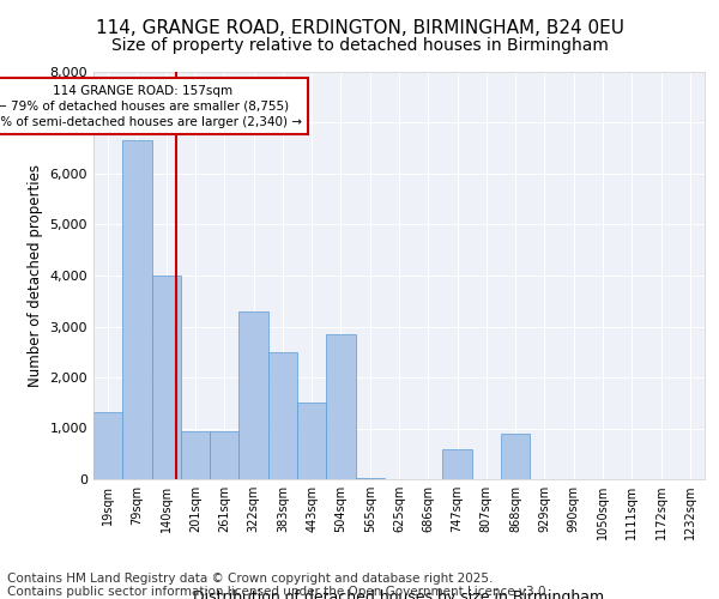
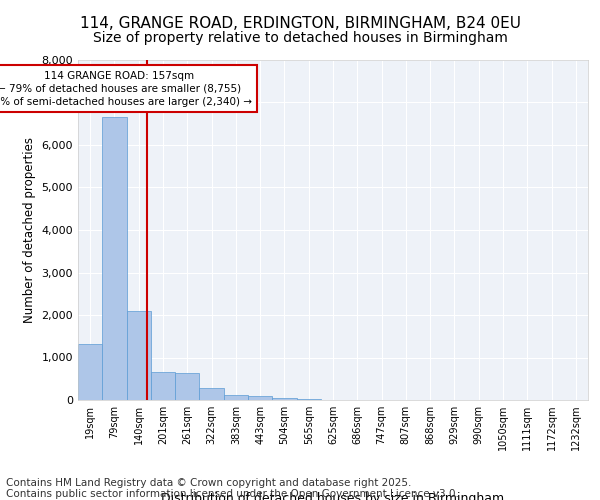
140sqm: 4,000 -> 2,100
201sqm: 950 -> 650
261sqm: 950 -> 640
322sqm: 3,300 -> 280
383sqm: 2,500 -> 120
443sqm: 1,500 -> 100
504sqm: 2,850 -> 50
747sqm: 600 -> 0
868sqm: 900 -> 0
